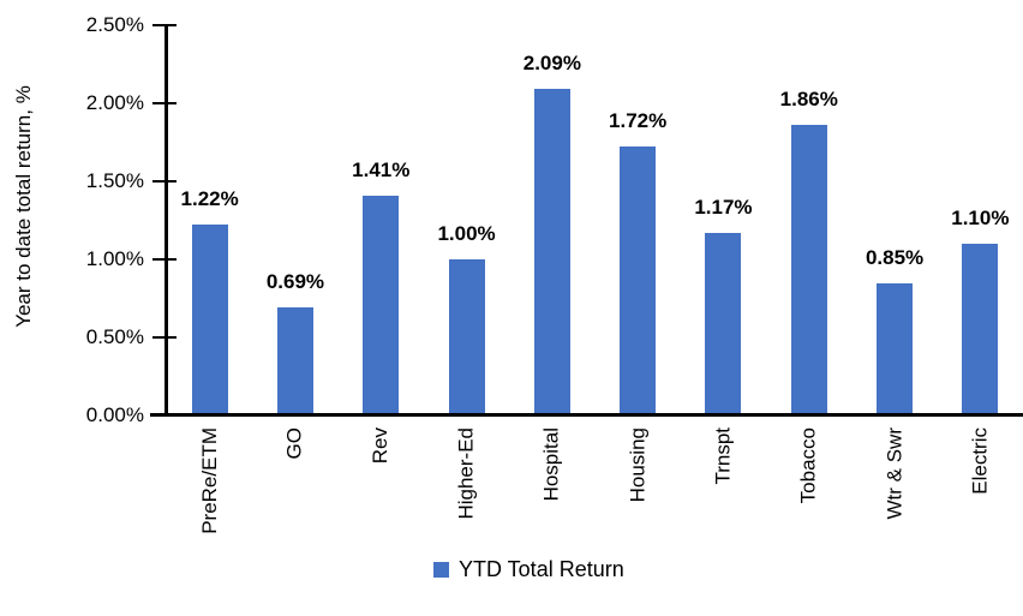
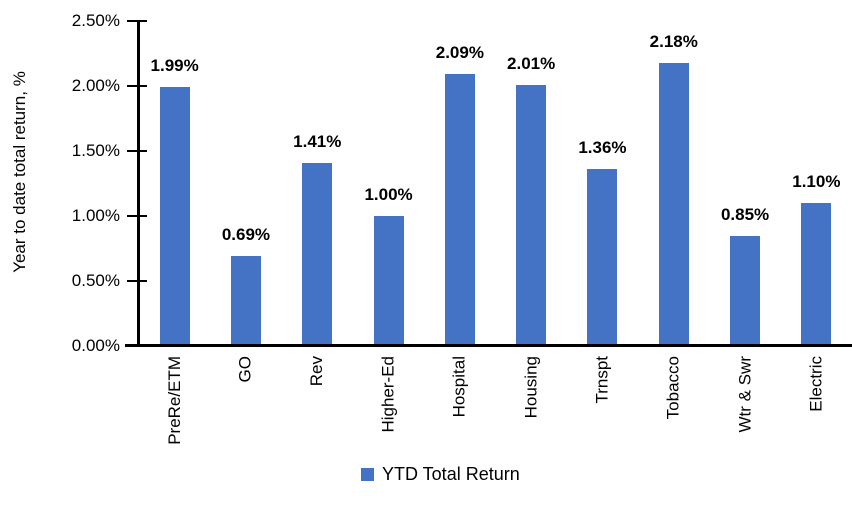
PreRe/ETM: 1.22% -> 1.99%
Housing: 1.72% -> 2.01%
Trnspt: 1.17% -> 1.36%
Tobacco: 1.86% -> 2.18%
